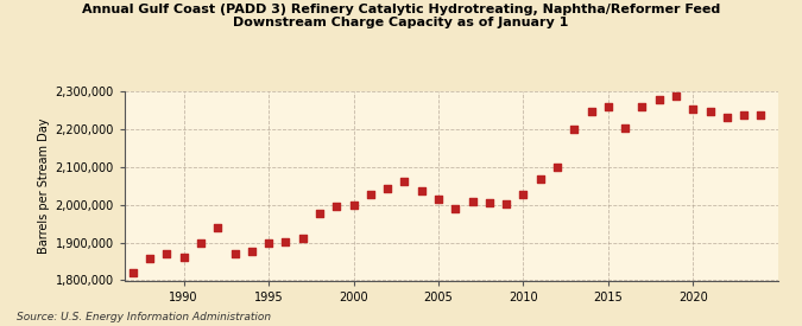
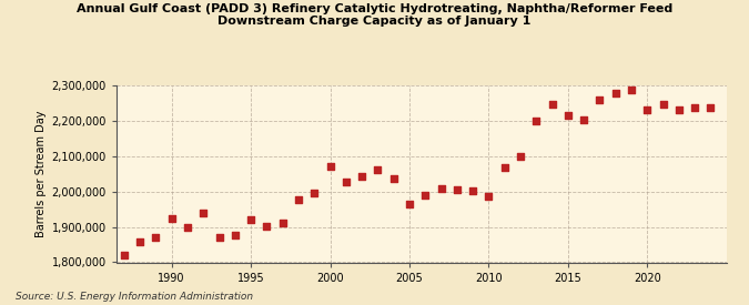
1990: 1,862,000 -> 1,925,000
1995: 1,900,000 -> 1,920,000
2000: 2,000,000 -> 2,070,000
2005: 2,016,000 -> 1,965,000
2010: 2,028,000 -> 1,985,000
2015: 2,258,000 -> 2,215,000
2020: 2,252,000 -> 2,230,000
